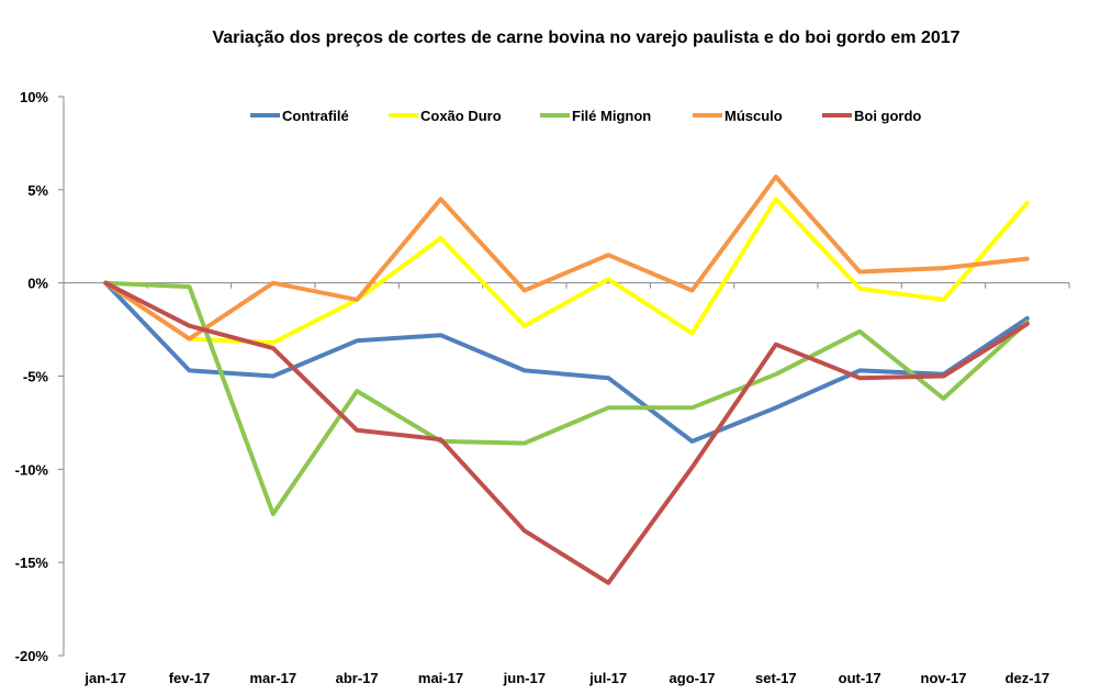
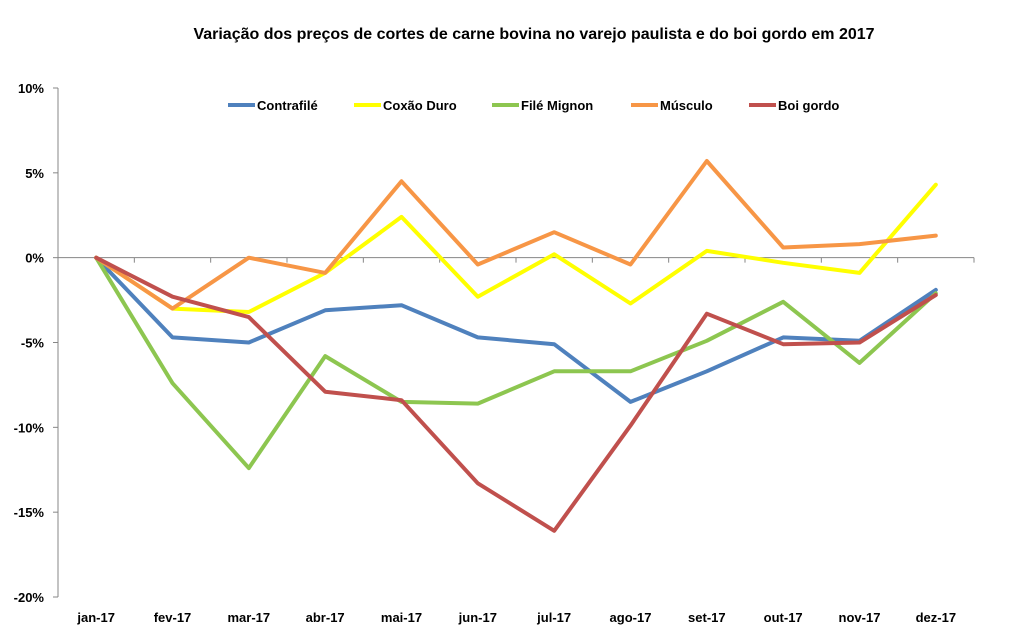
Filé Mignon/fev-17: -0.2% -> -7.4%
Coxão Duro/set-17: 4.5% -> 0.4%
